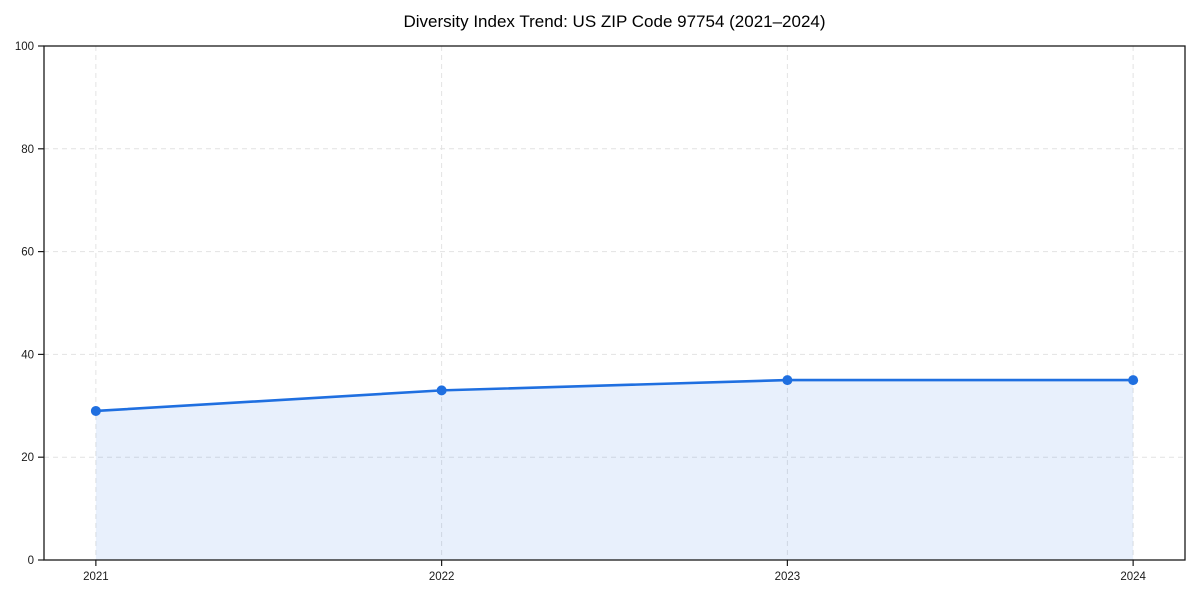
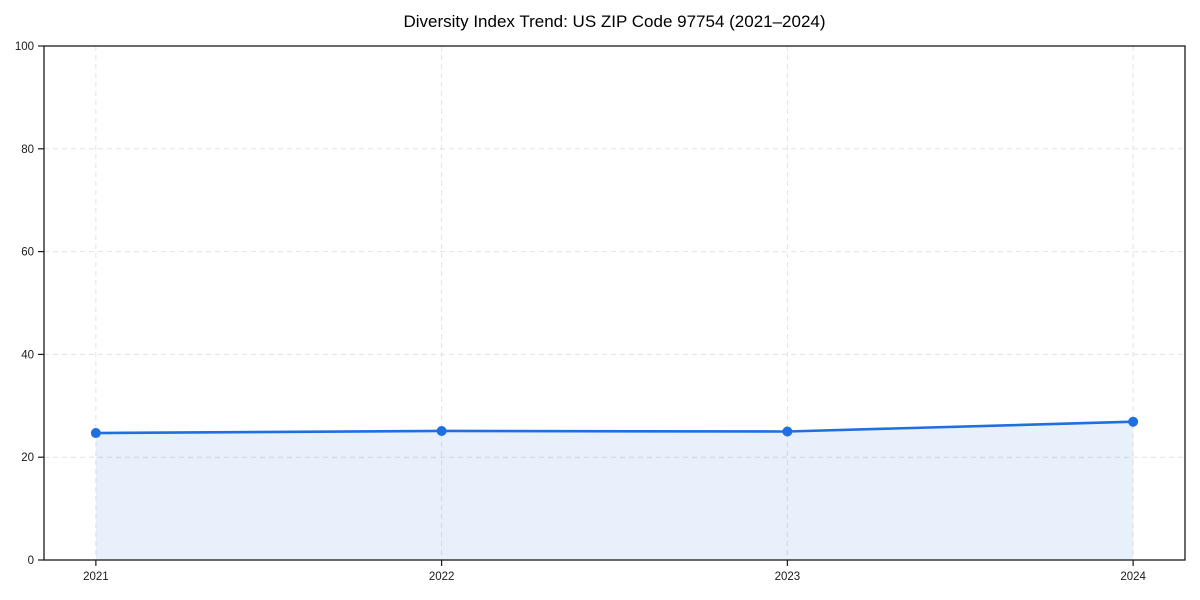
2021: 29 -> 25
2022: 33 -> 25
2023: 35 -> 25
2024: 35 -> 27
